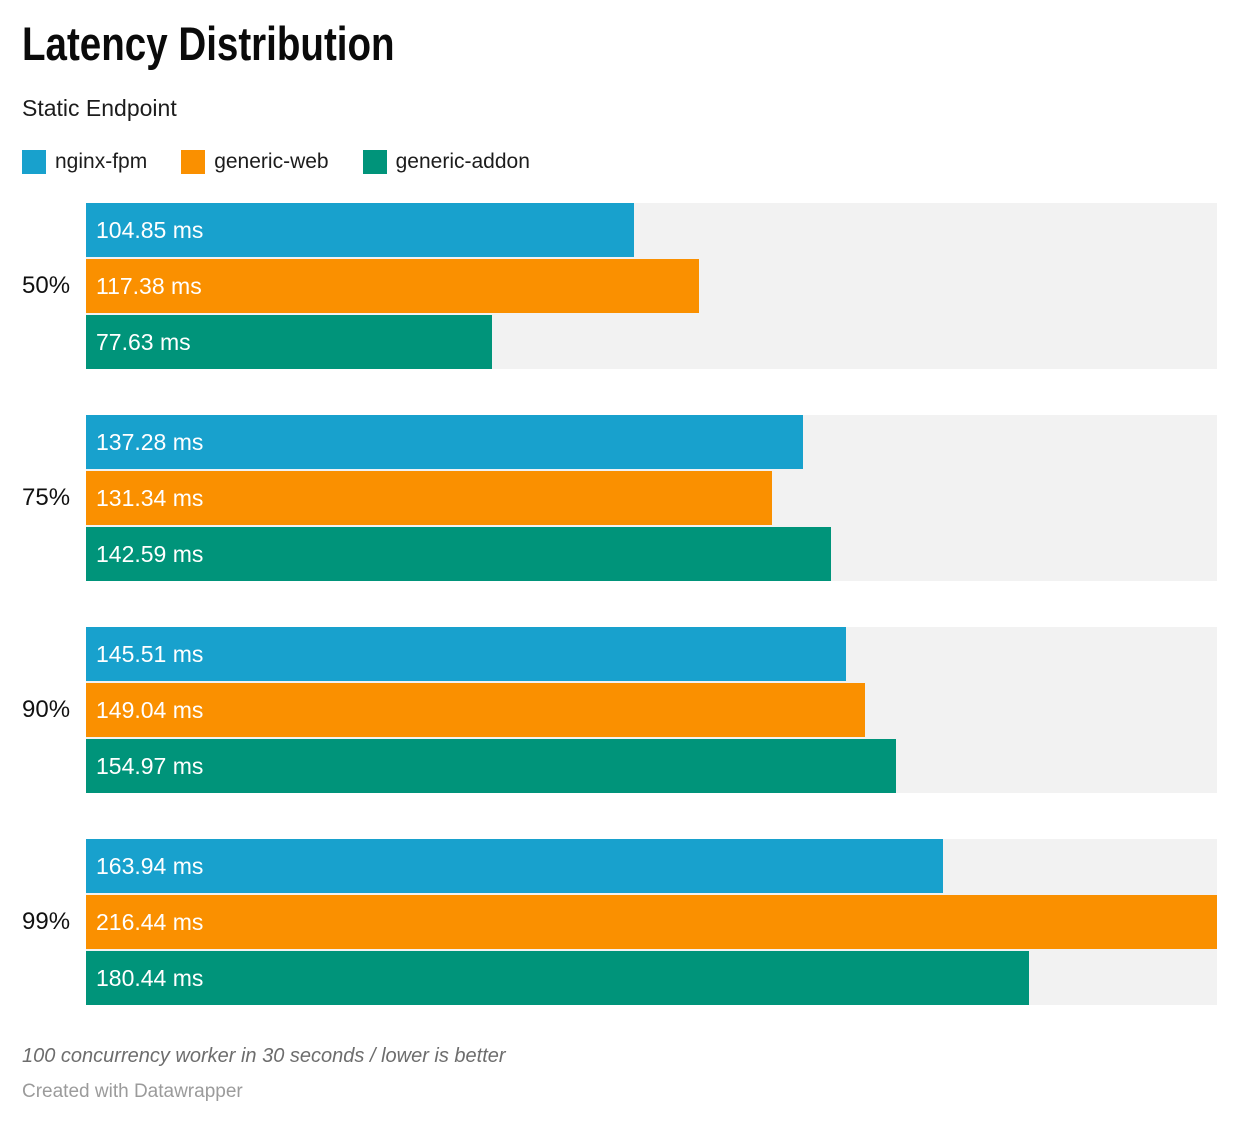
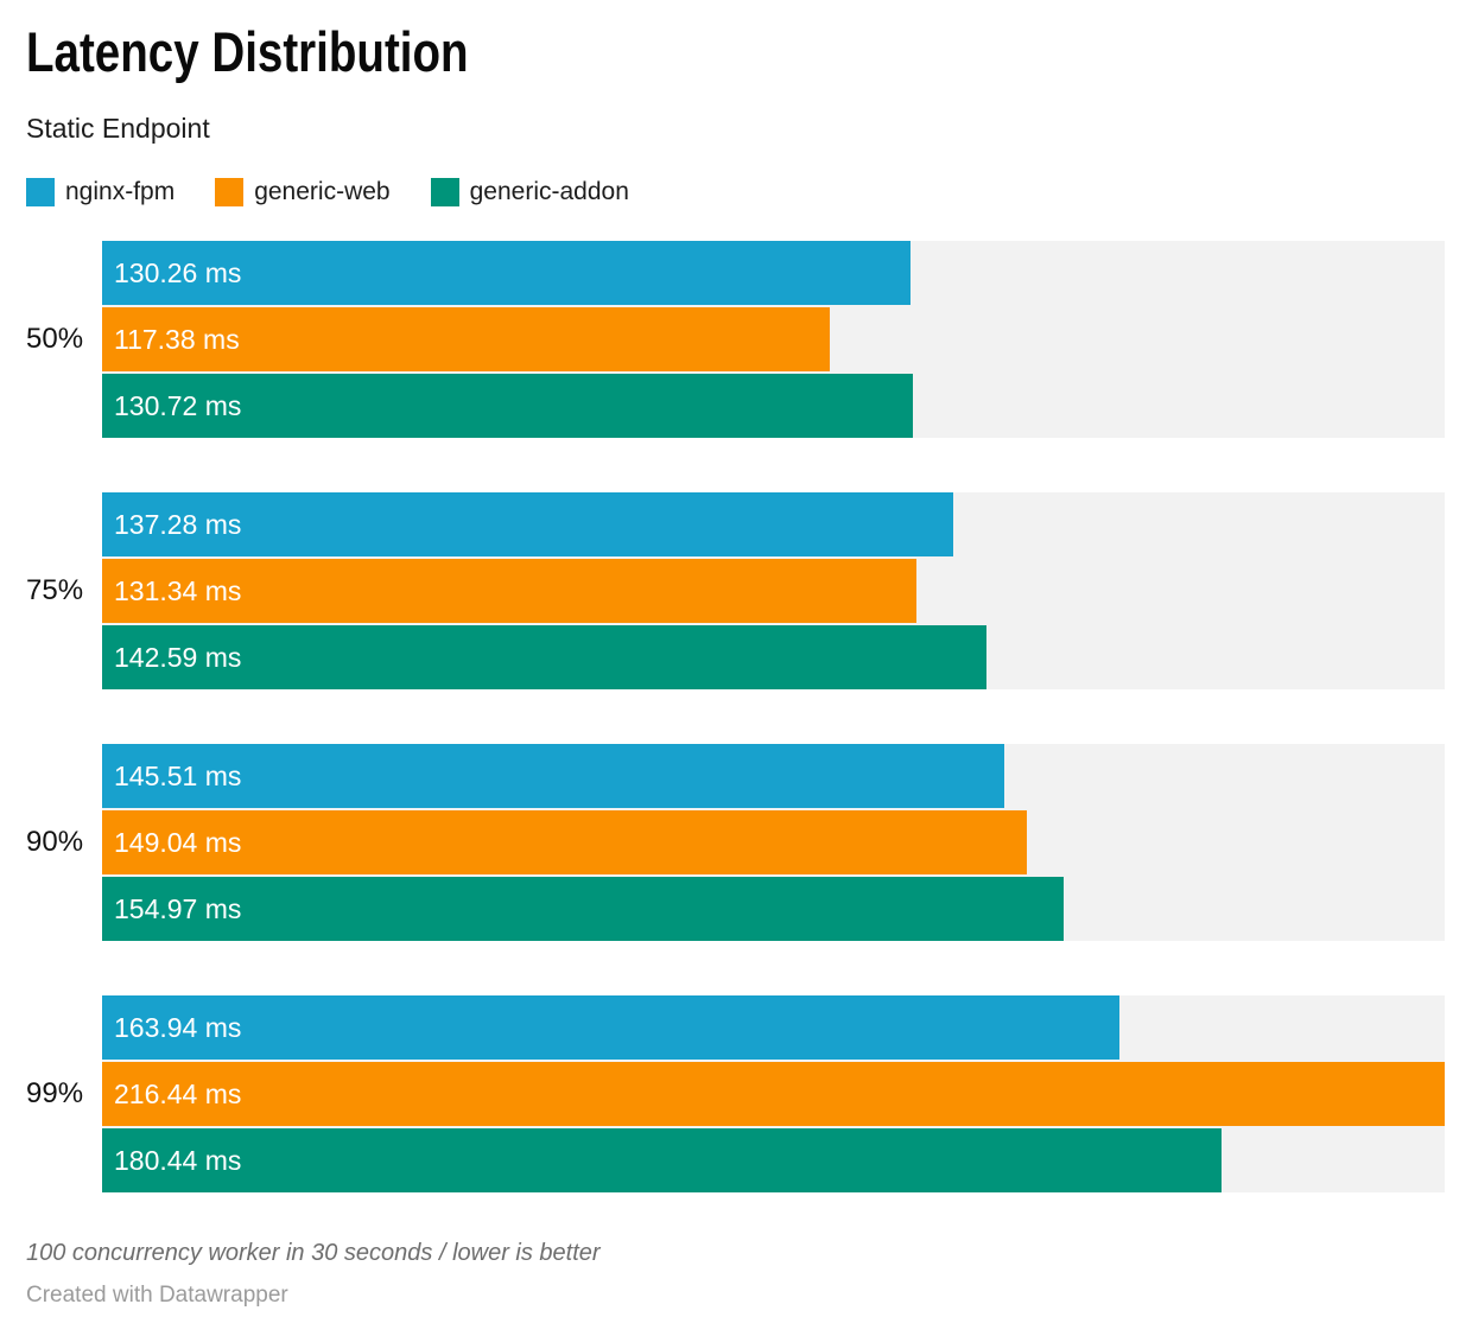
nginx-fpm/50%: 104.85 -> 130.26
generic-addon/50%: 77.63 -> 130.72
